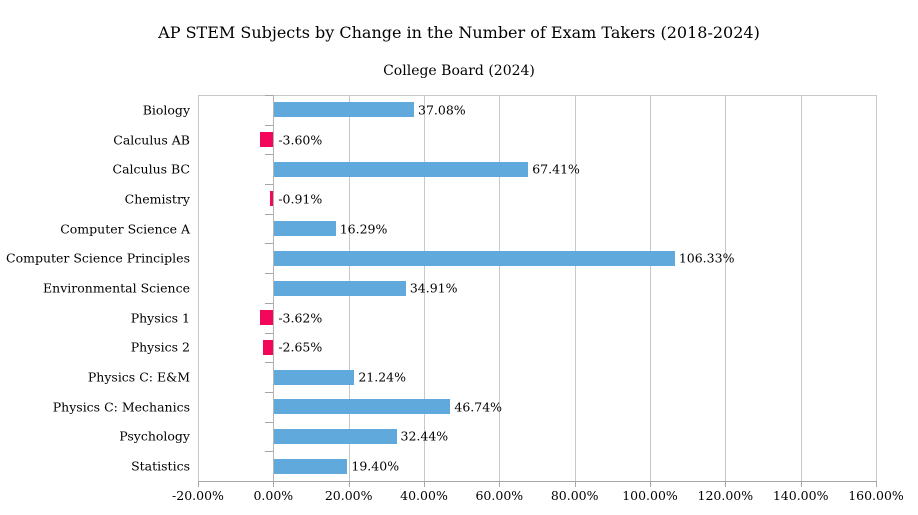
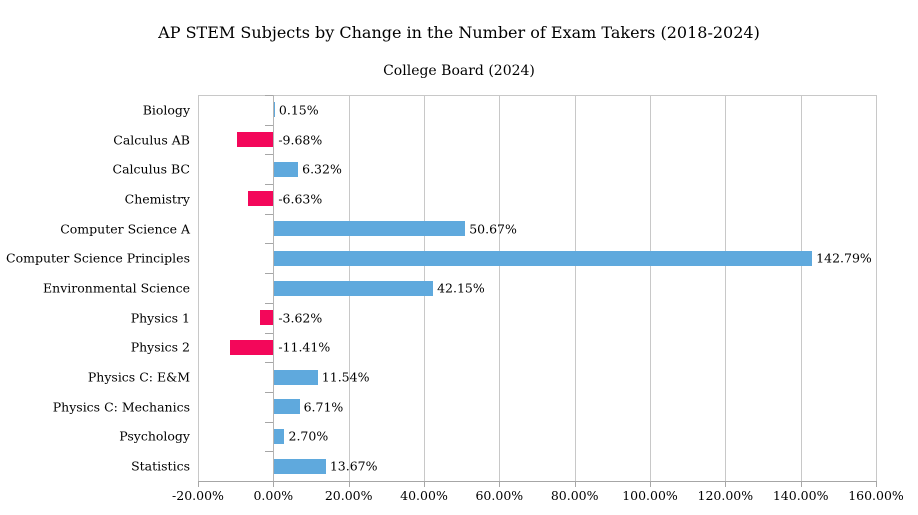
Biology: 37.08% -> 0.15%
Calculus AB: -3.60% -> -9.68%
Calculus BC: 67.41% -> 6.32%
Chemistry: -0.91% -> -6.63%
Computer Science A: 16.29% -> 50.67%
Computer Science Principles: 106.33% -> 142.79%
Environmental Science: 34.91% -> 42.15%
Physics 2: -2.65% -> -11.41%
Physics C: E&M: 21.24% -> 11.54%
Physics C: Mechanics: 46.74% -> 6.71%
Psychology: 32.44% -> 2.70%
Statistics: 19.40% -> 13.67%
